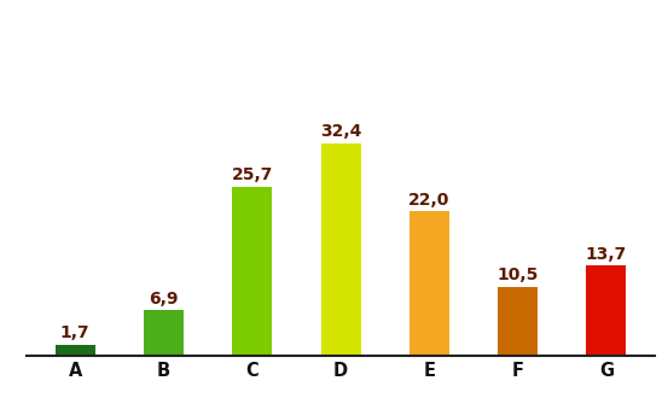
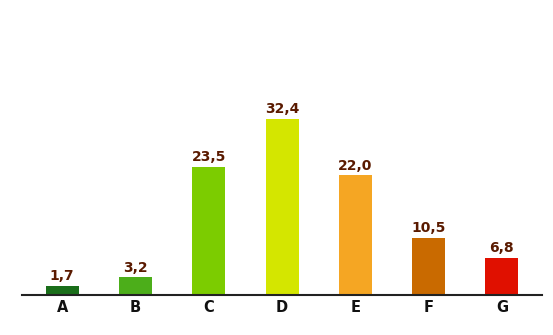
B: 6,9 -> 3,2
C: 25,7 -> 23,5
G: 13,7 -> 6,8
